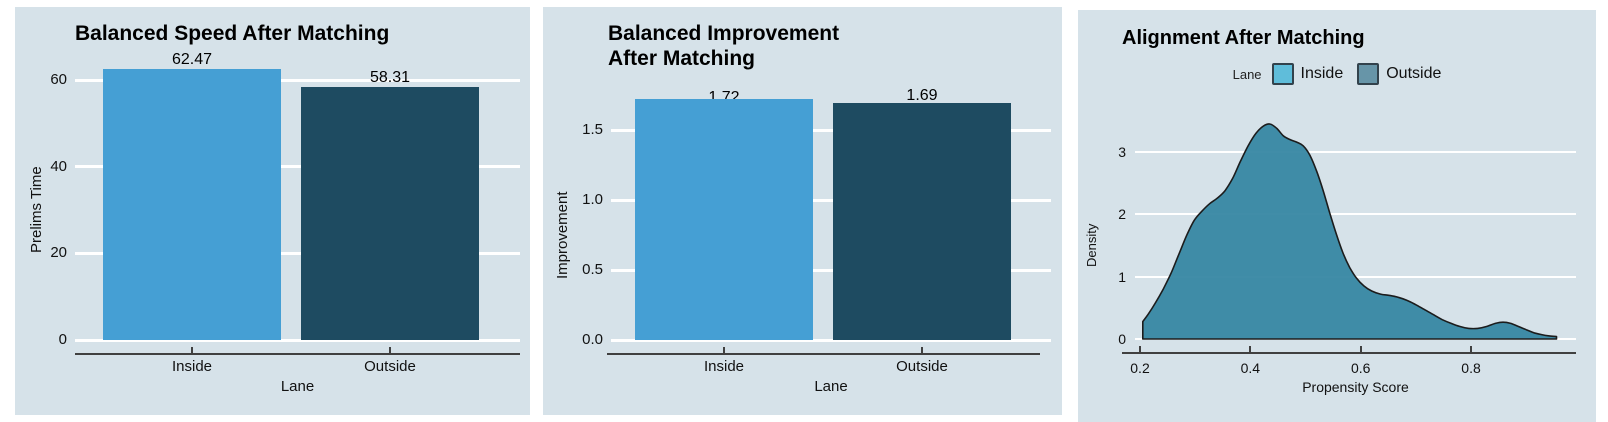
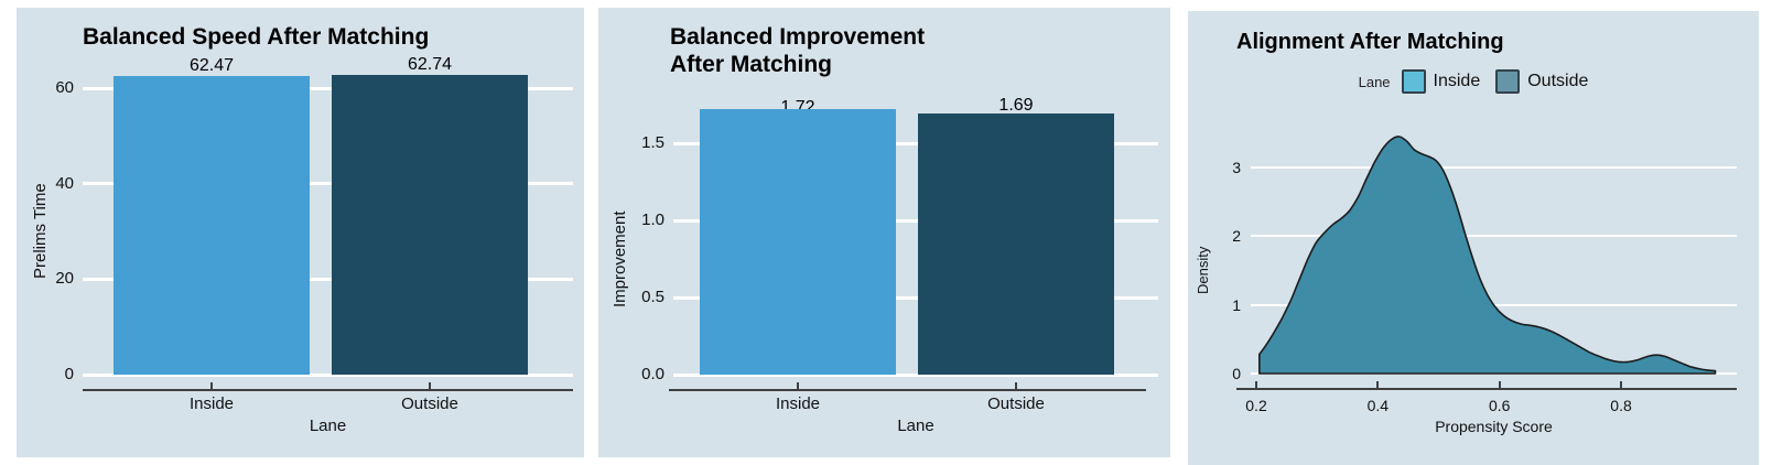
Balanced Speed After Matching/Outside: 58.31 -> 62.74
